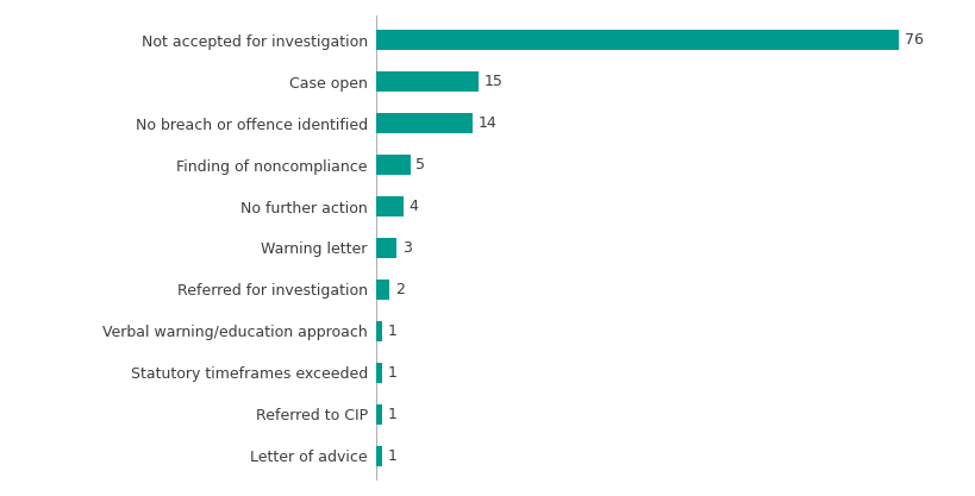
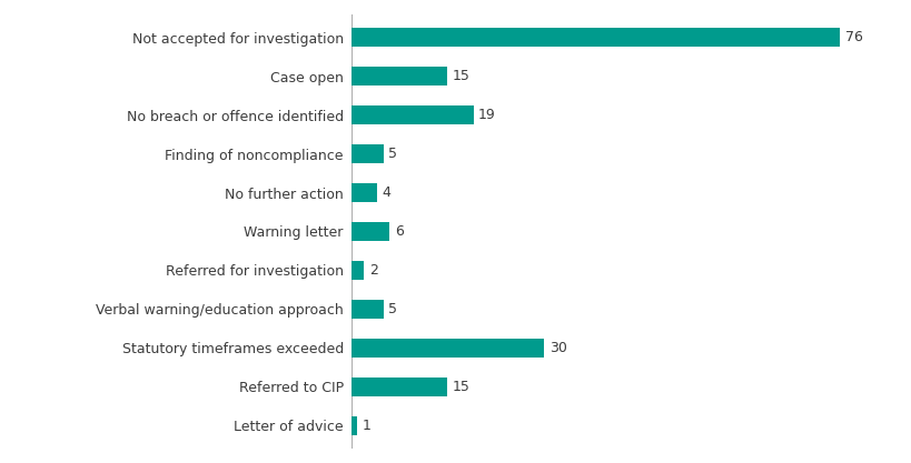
No breach or offence identified: 14 -> 19
Warning letter: 3 -> 6
Verbal warning/education approach: 1 -> 5
Statutory timeframes exceeded: 1 -> 30
Referred to CIP: 1 -> 15
